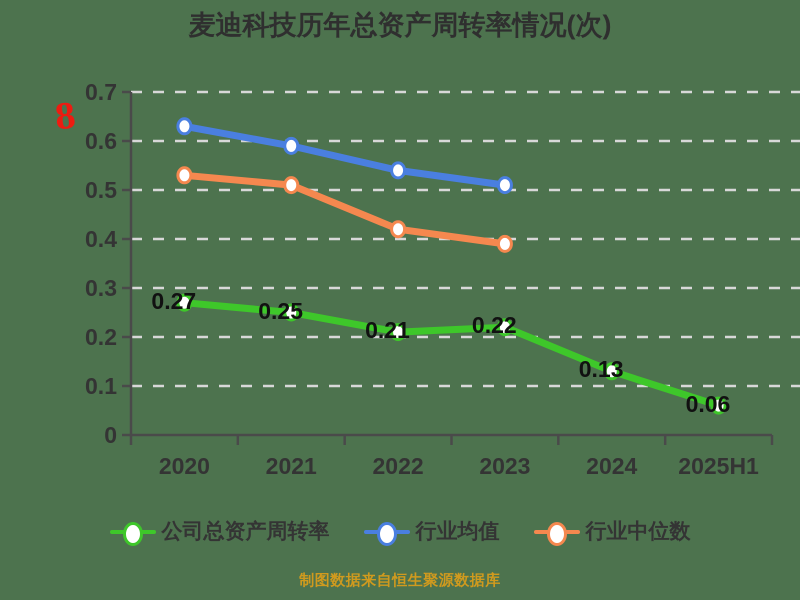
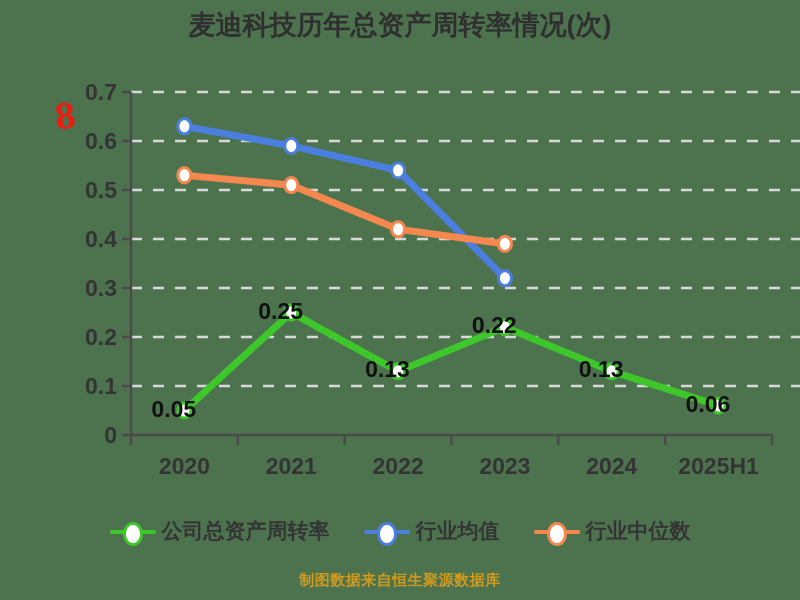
公司总资产周转率/2020: 0.27 -> 0.05
公司总资产周转率/2022: 0.21 -> 0.13
行业均值/2023: 0.51 -> 0.32
